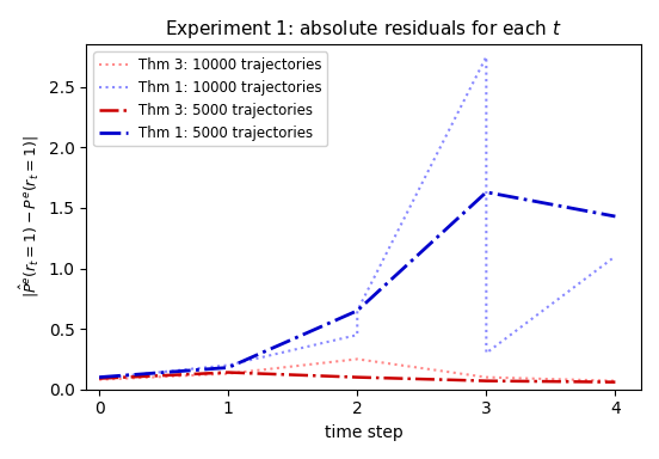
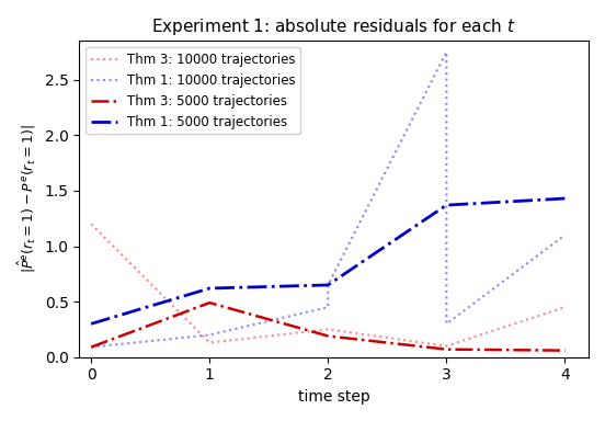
Thm 3: 10000 trajectories/0: 0.08 -> 1.20
Thm 1: 5000 trajectories/0: 0.10 -> 0.30
Thm 3: 5000 trajectories/1: 0.14 -> 0.49
Thm 1: 5000 trajectories/1: 0.18 -> 0.62
Thm 3: 5000 trajectories/2: 0.10 -> 0.19
Thm 1: 5000 trajectories/3: 1.63 -> 1.37
Thm 3: 10000 trajectories/4: 0.07 -> 0.45
